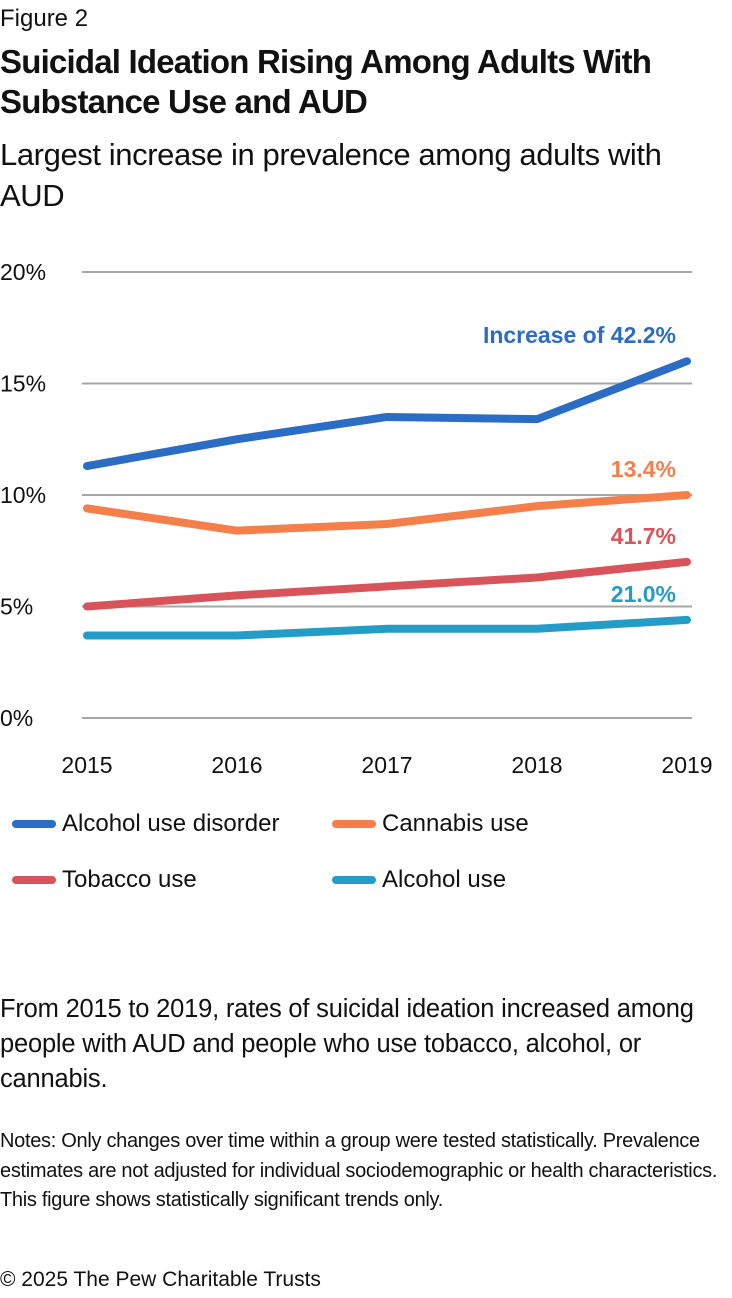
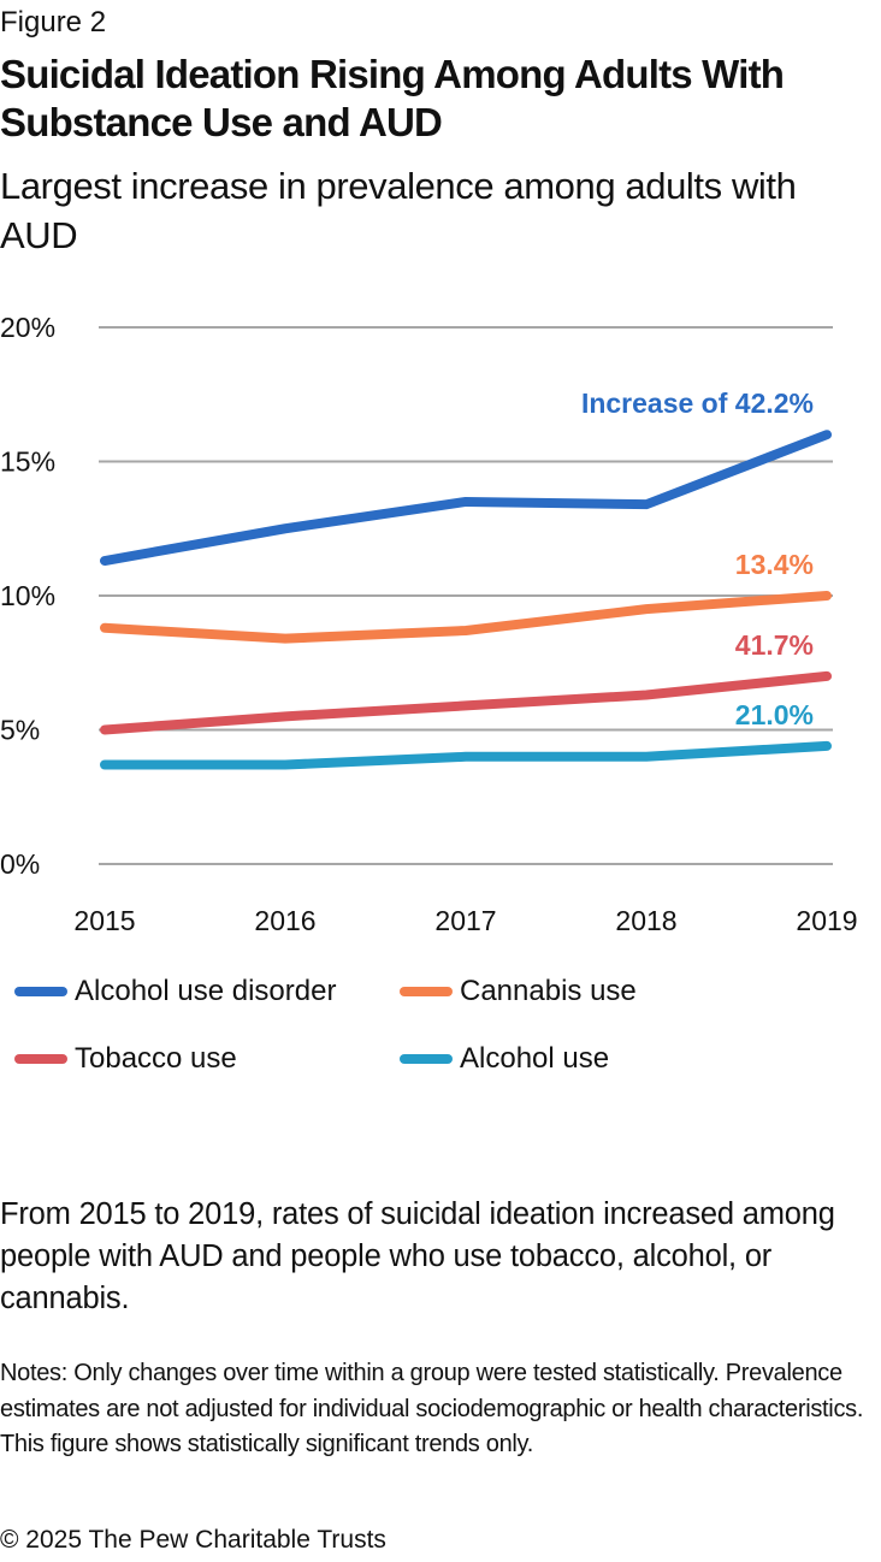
Cannabis use/2015: 9.4% -> 8.8%
